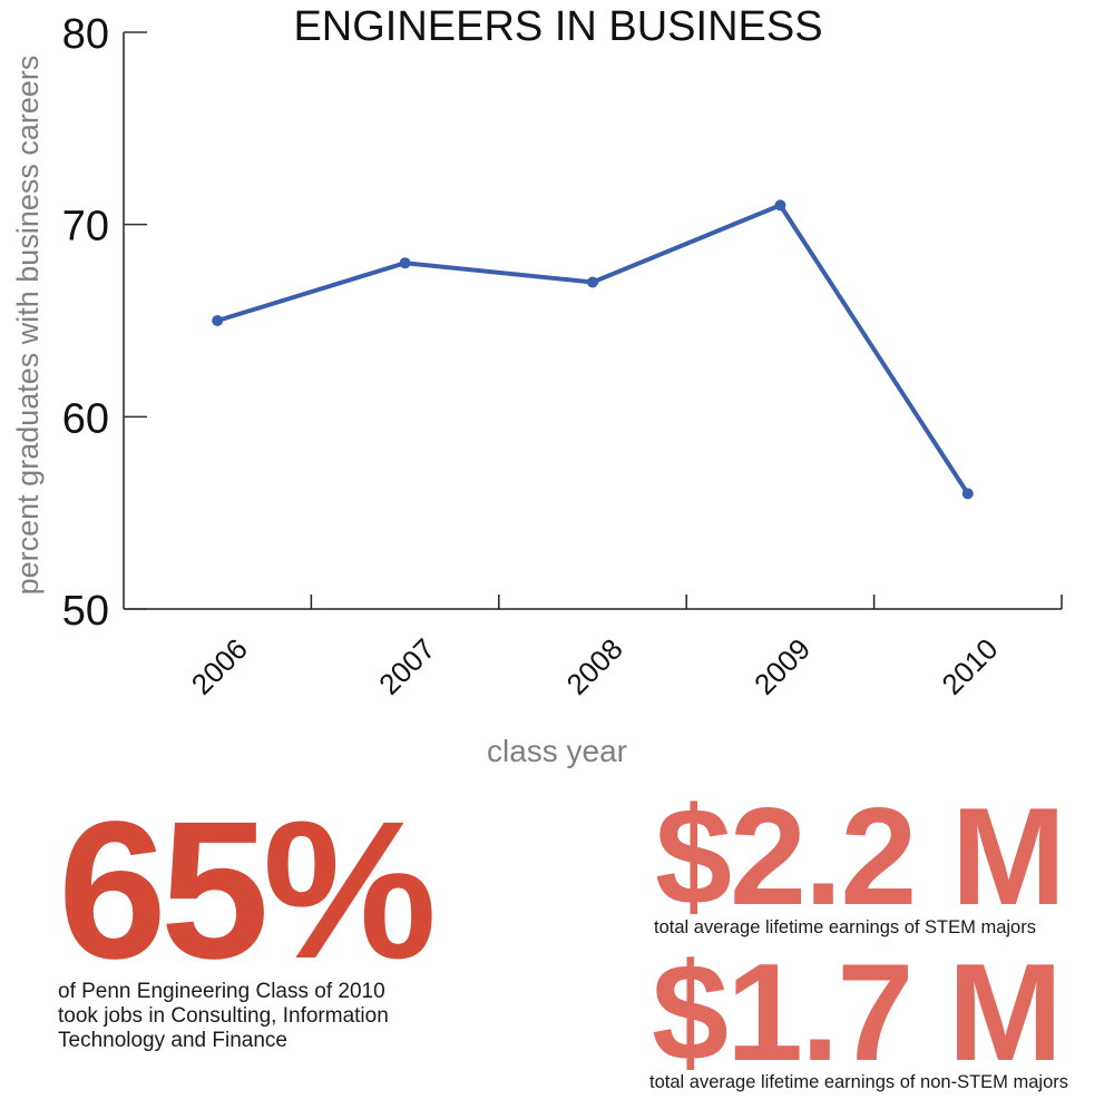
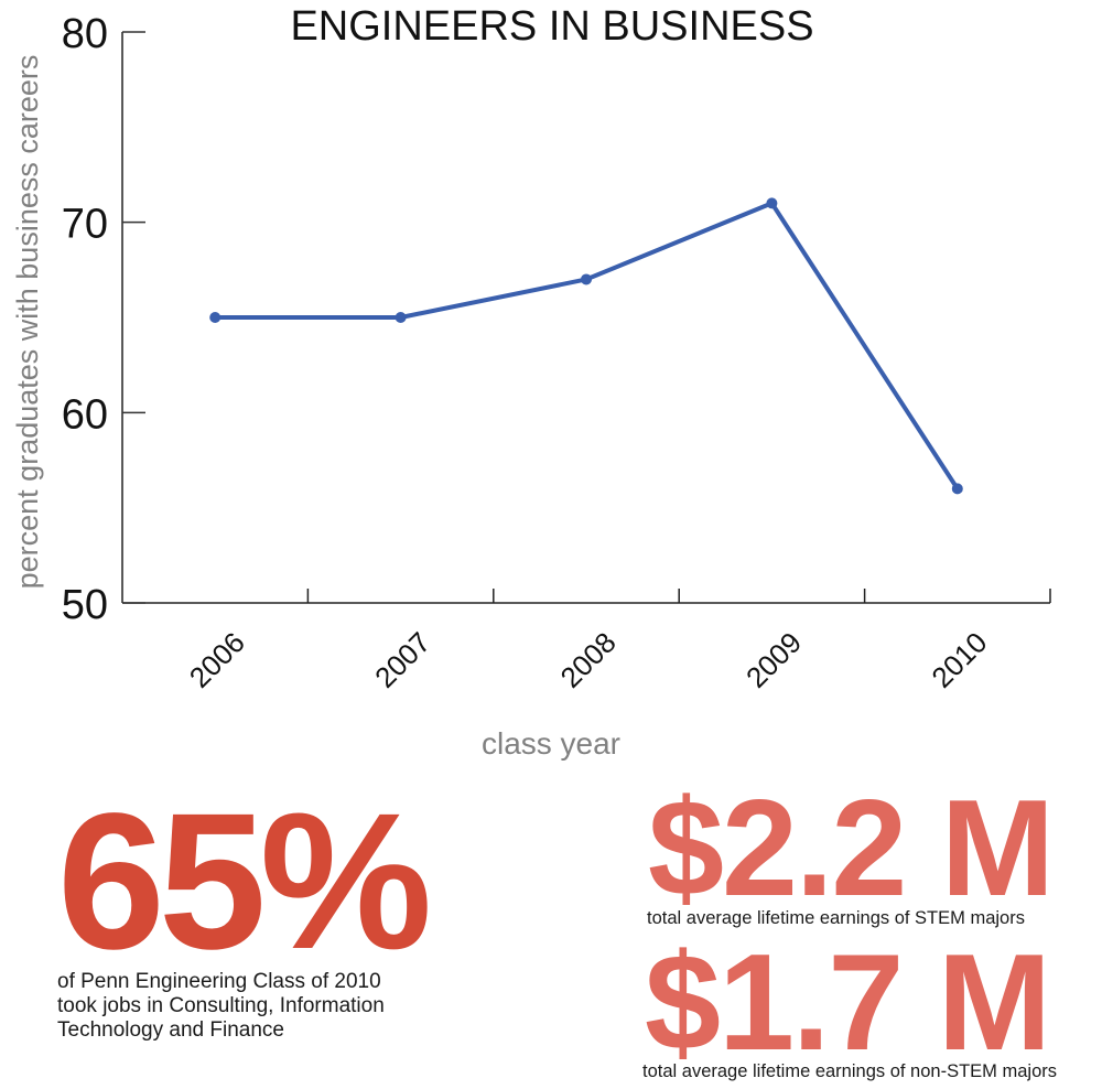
2007: 68 -> 65
